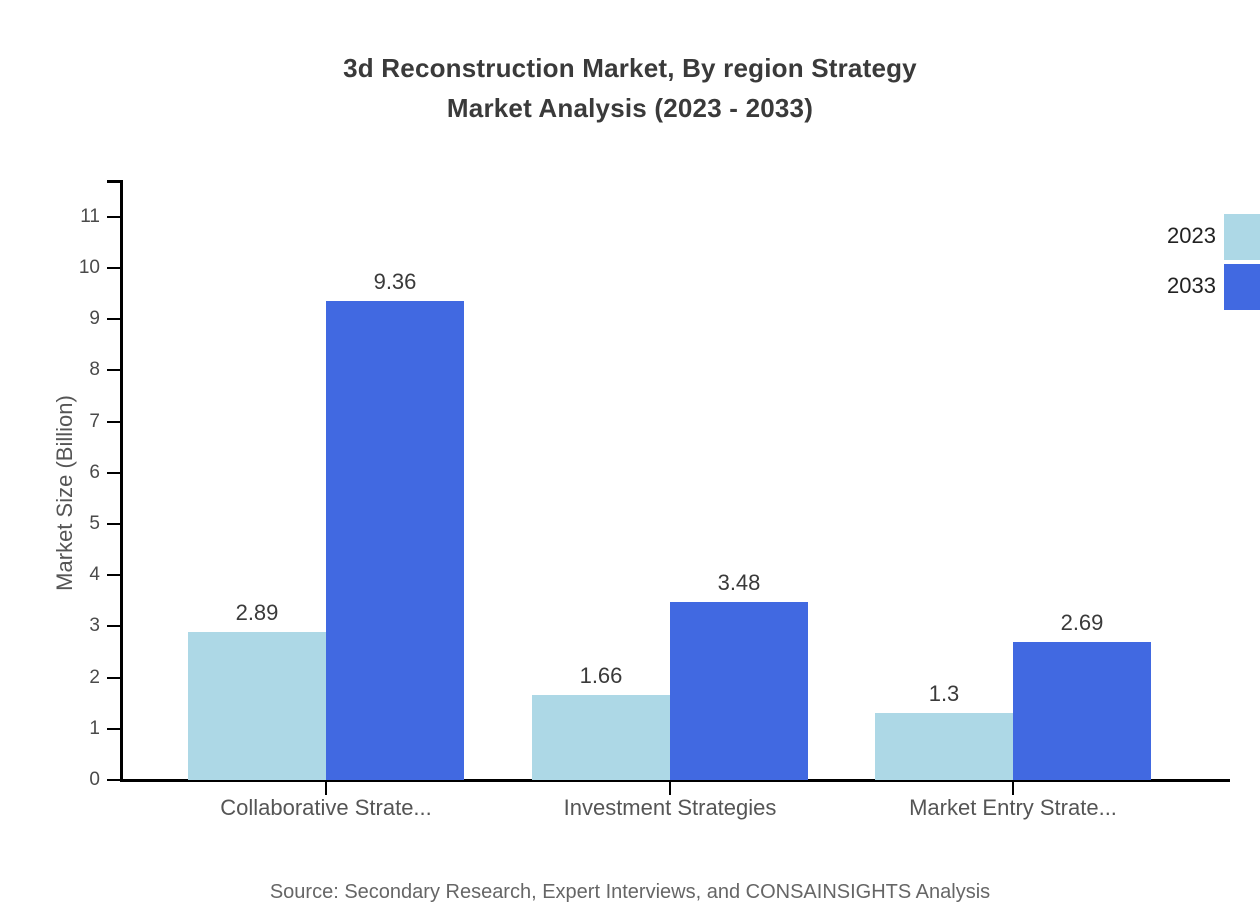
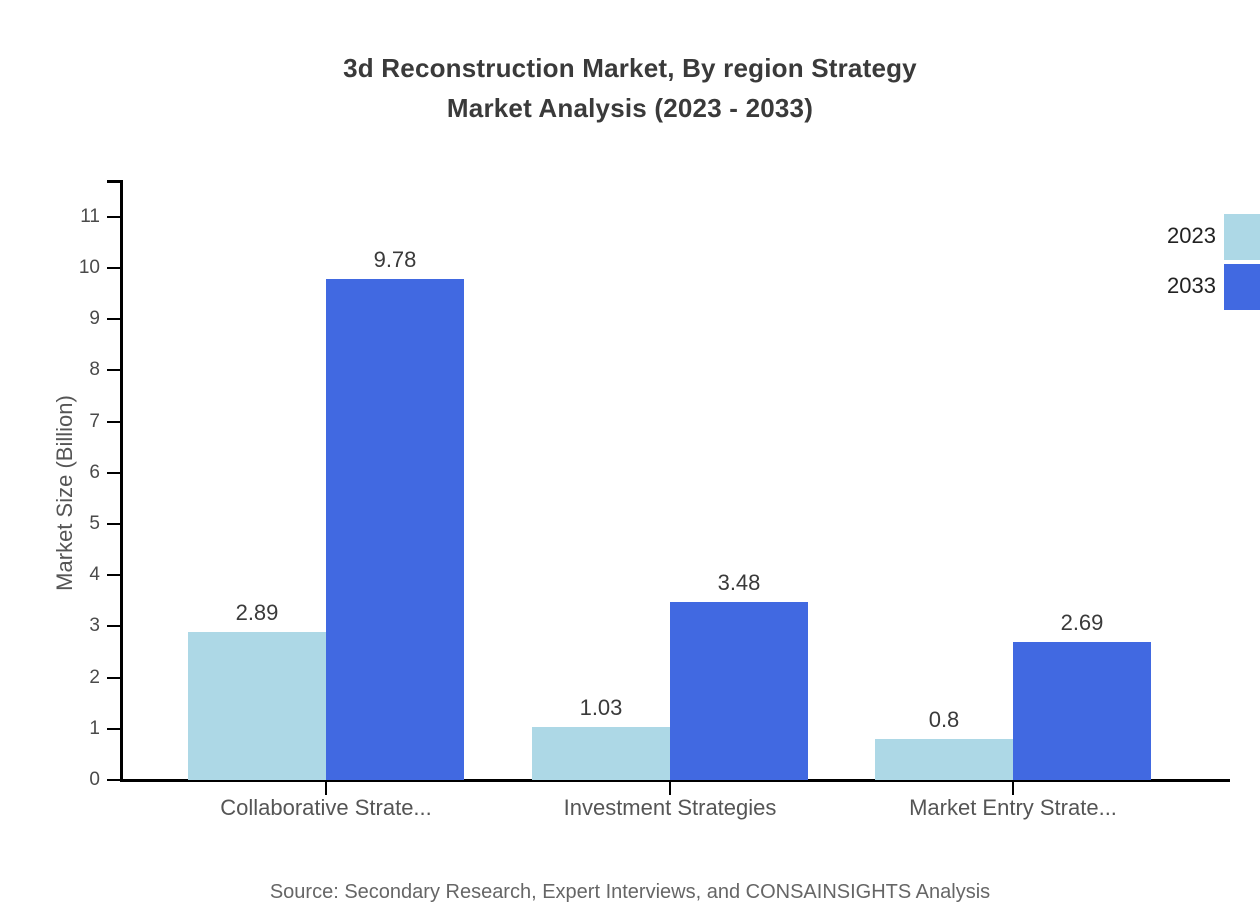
2033/Collaborative Strate...: 9.36 -> 9.78
2023/Investment Strategies: 1.66 -> 1.03
2023/Market Entry Strate...: 1.3 -> 0.8
